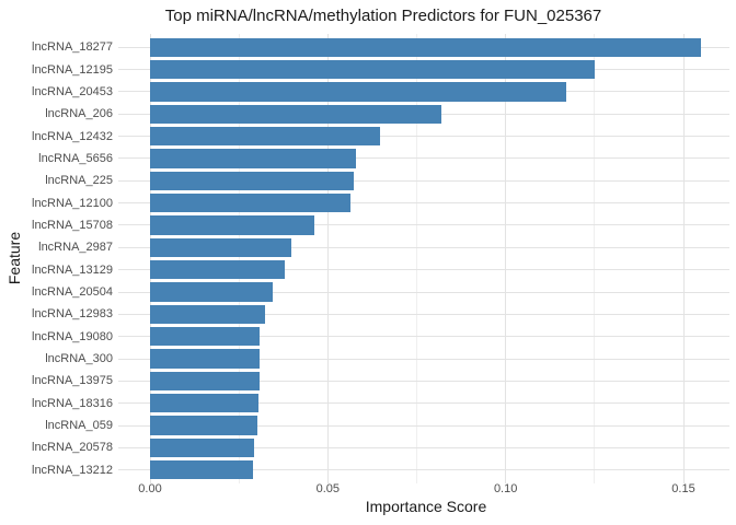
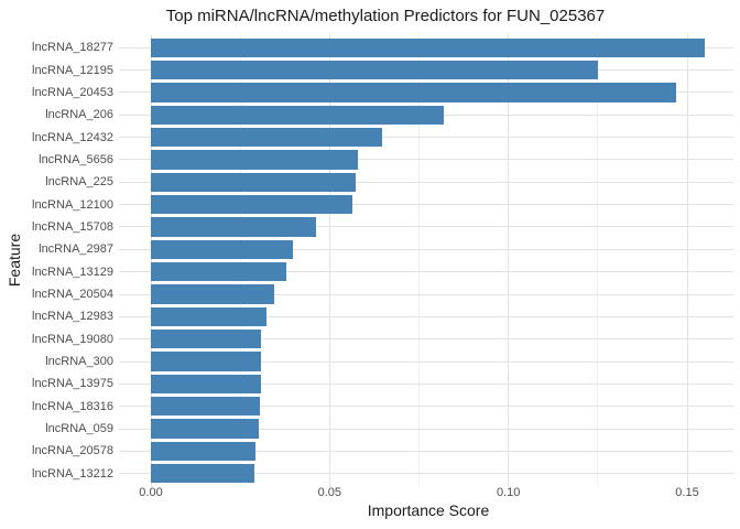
lncRNA_20453: 0.117 -> 0.147
